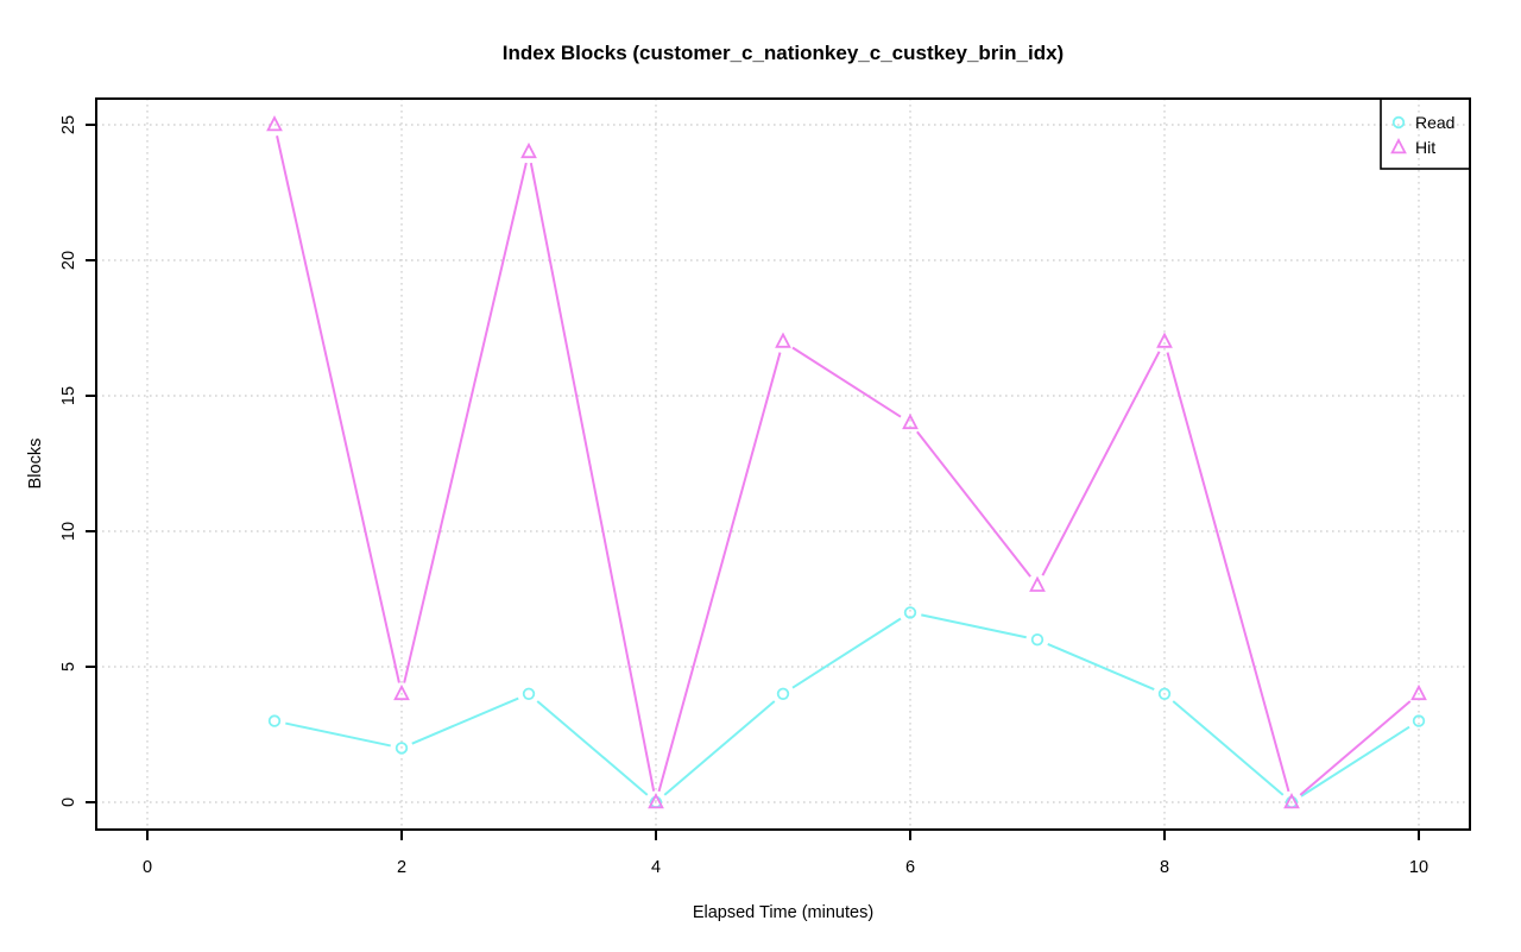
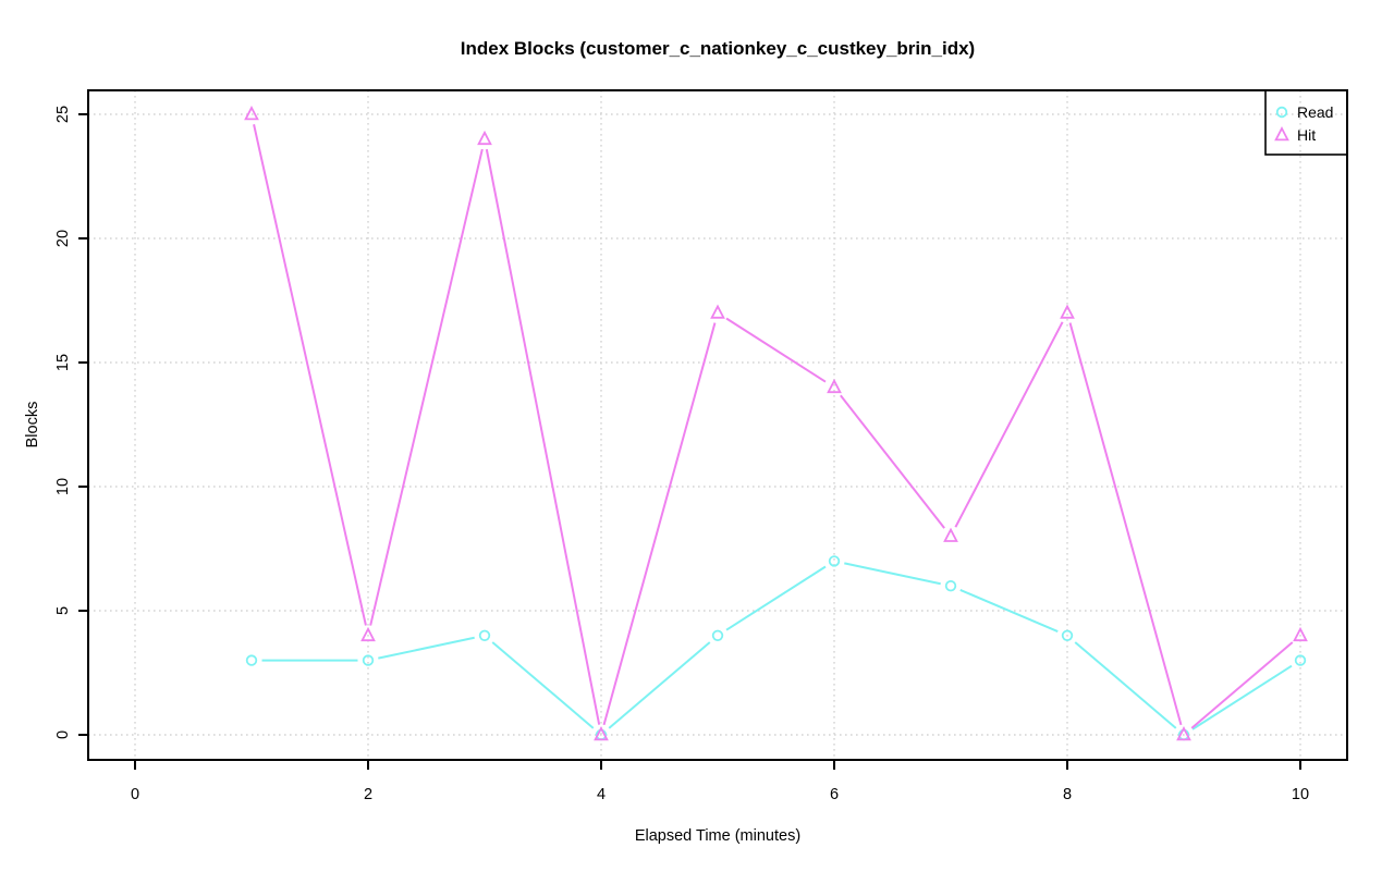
Read/2: 2 -> 3
